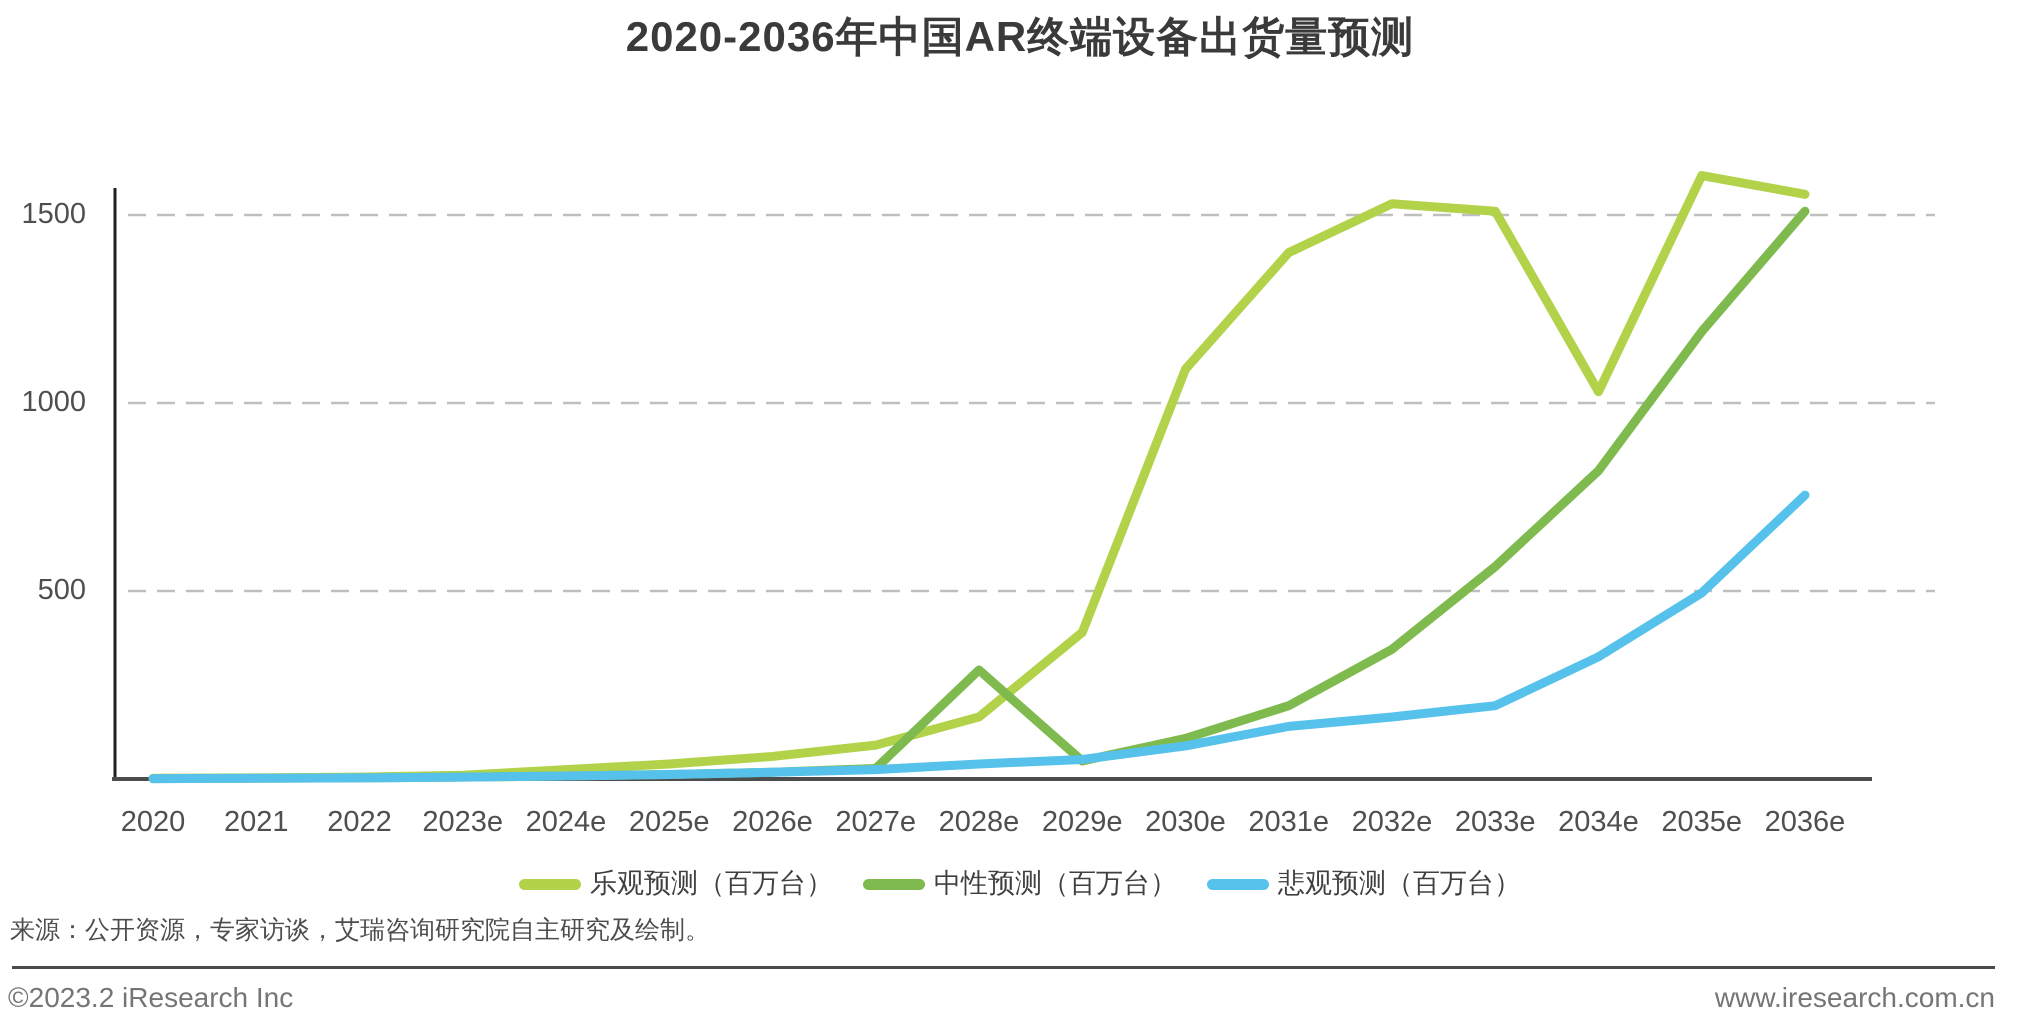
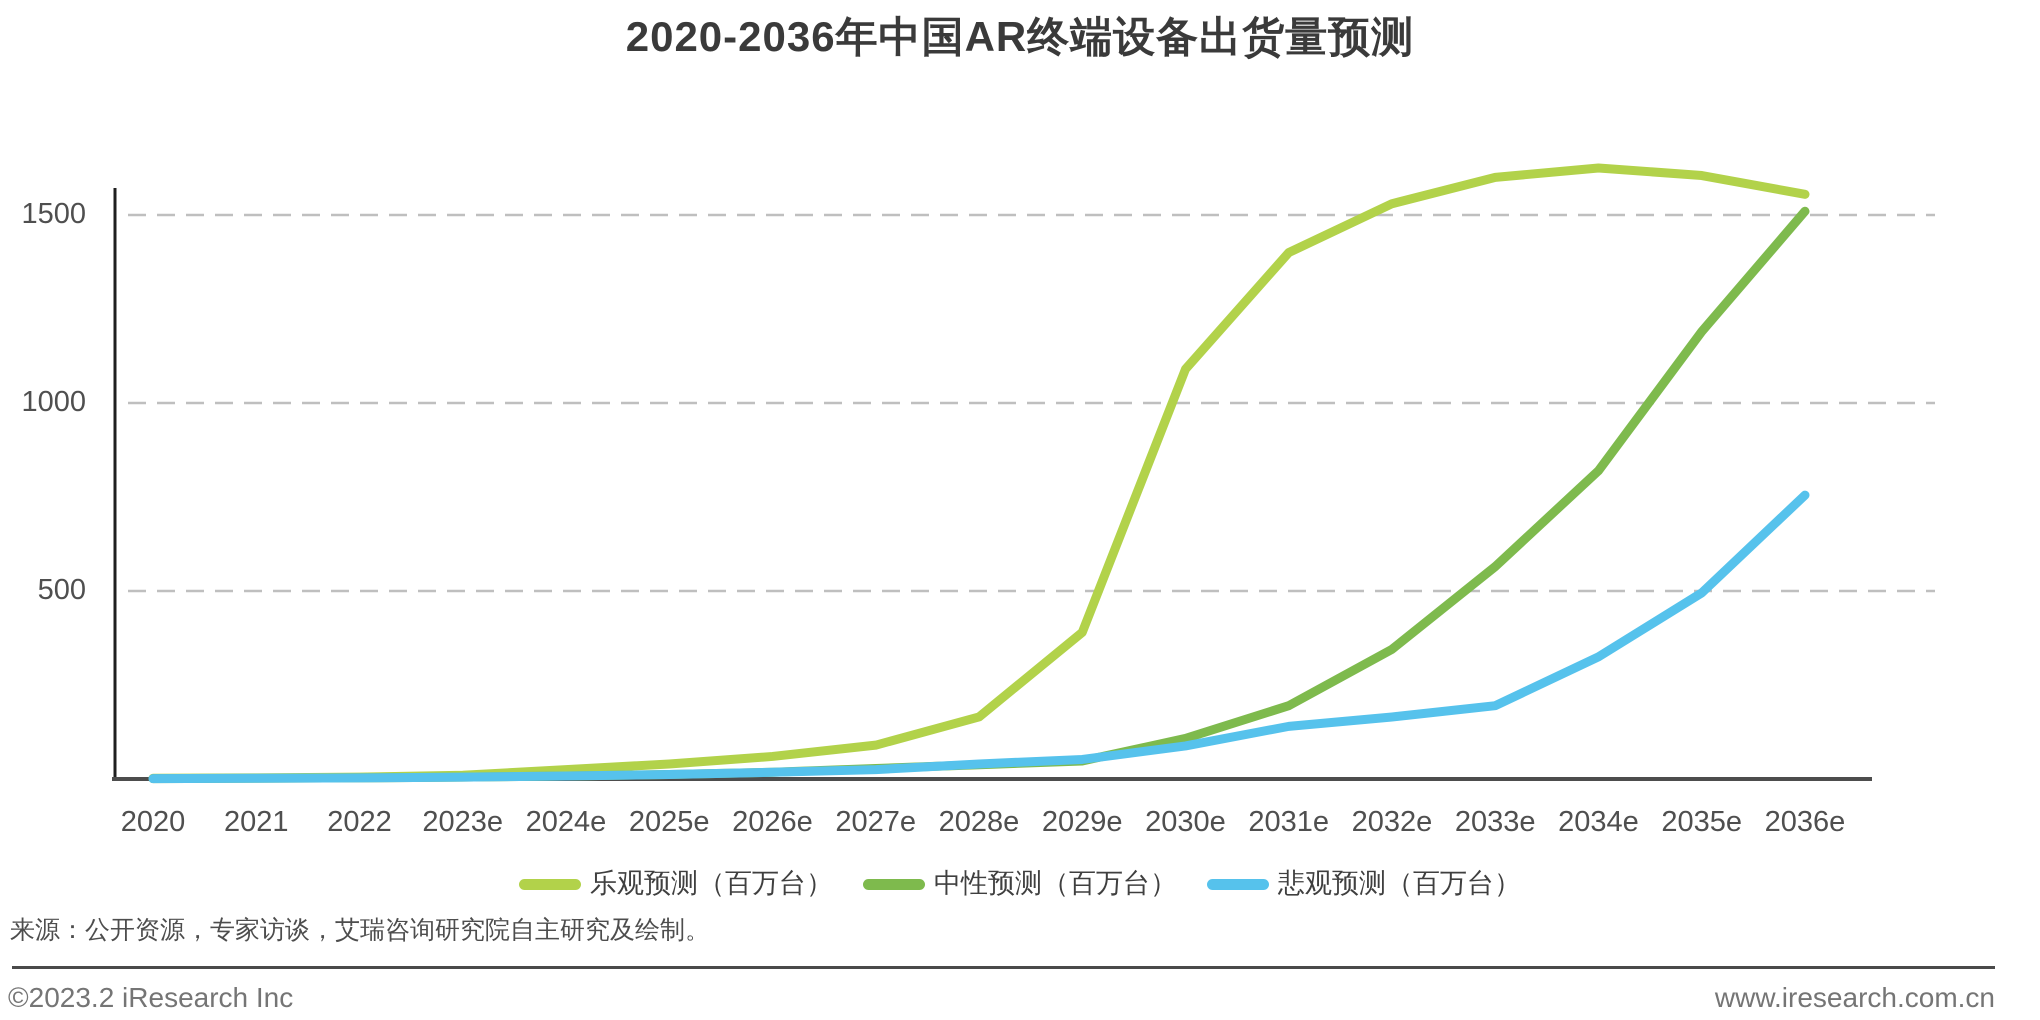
中性预测（百万台）/2028e: 290 -> 40
乐观预测（百万台）/2033e: 1510 -> 1600
乐观预测（百万台）/2034e: 1030 -> 1620
